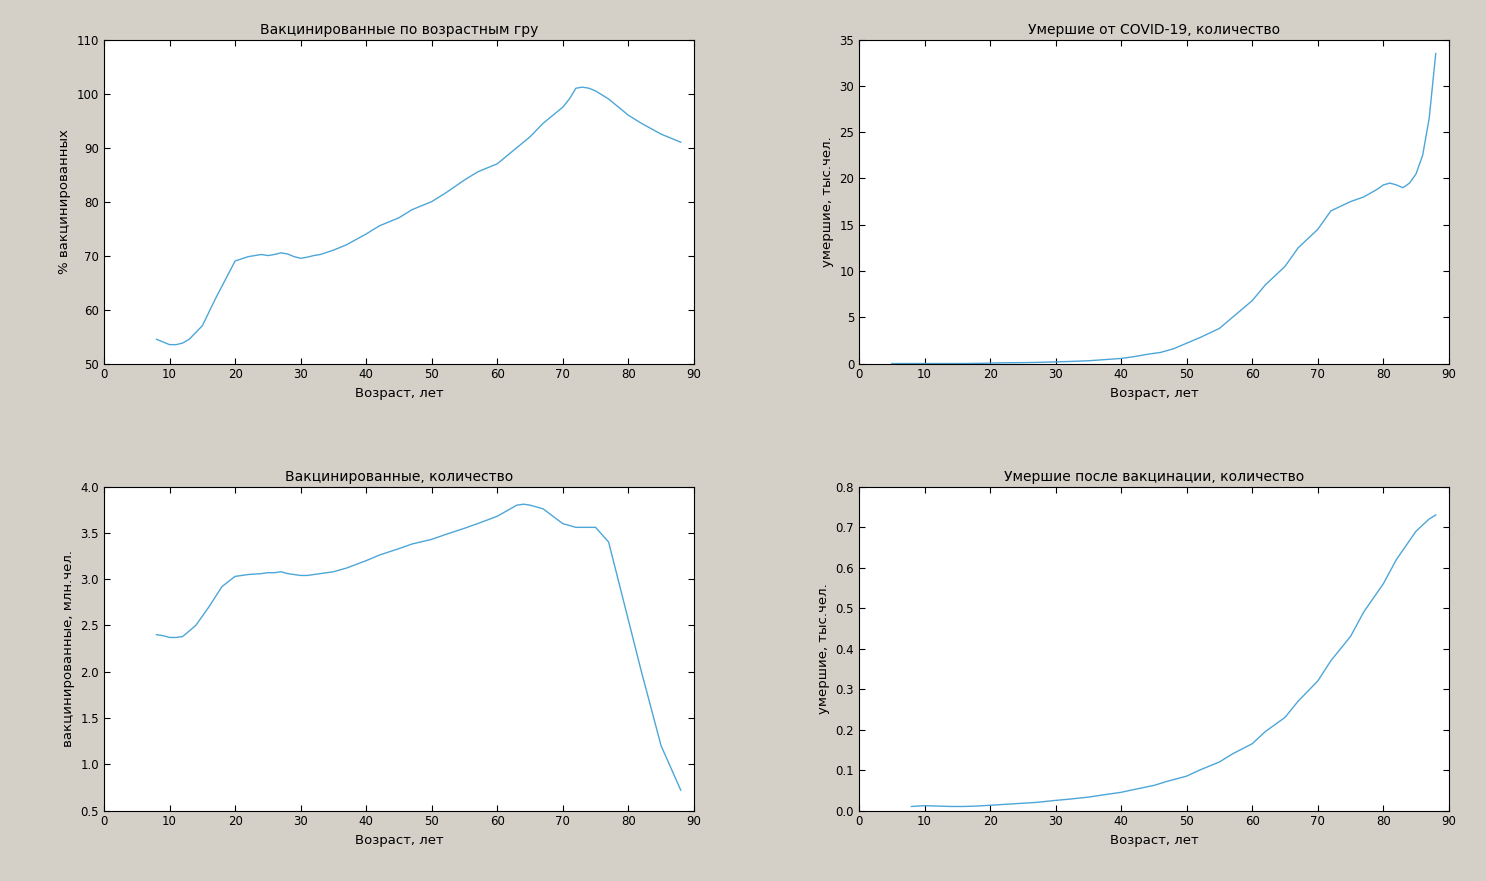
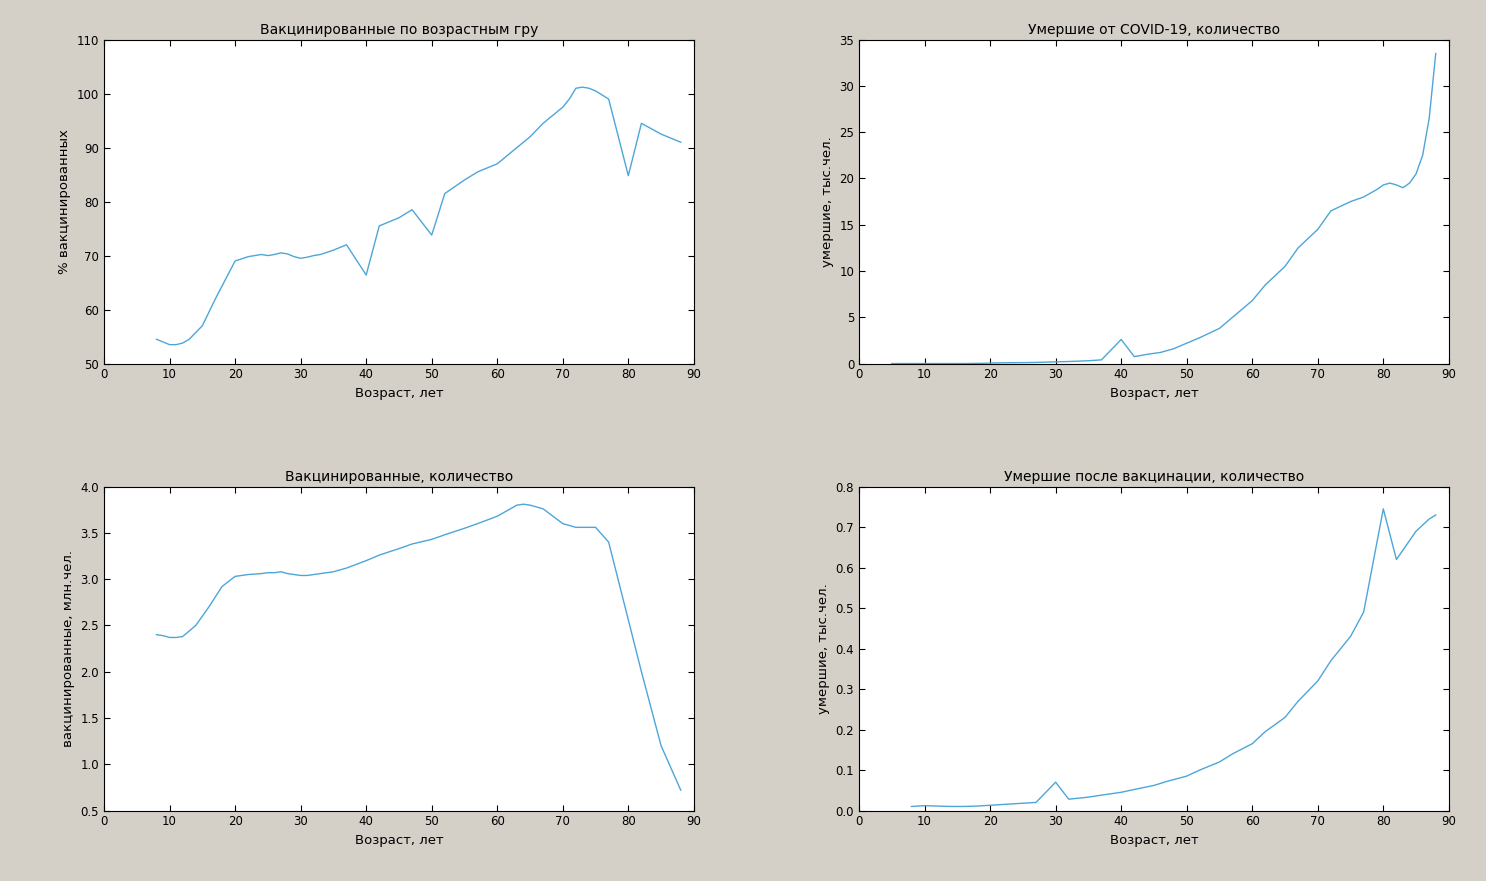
Вакцинированные по возрастным гру/40: 74.0 -> 66.4
Вакцинированные по возрастным гру/50: 80.0 -> 73.8
Вакцинированные по возрастным гру/80: 96.0 -> 84.8
Умершие от COVID-19, количество/40: 0.6 -> 2.6
Умершие после вакцинации, количество/30: 0.025 -> 0.070
Умершие после вакцинации, количество/80: 0.560 -> 0.745
